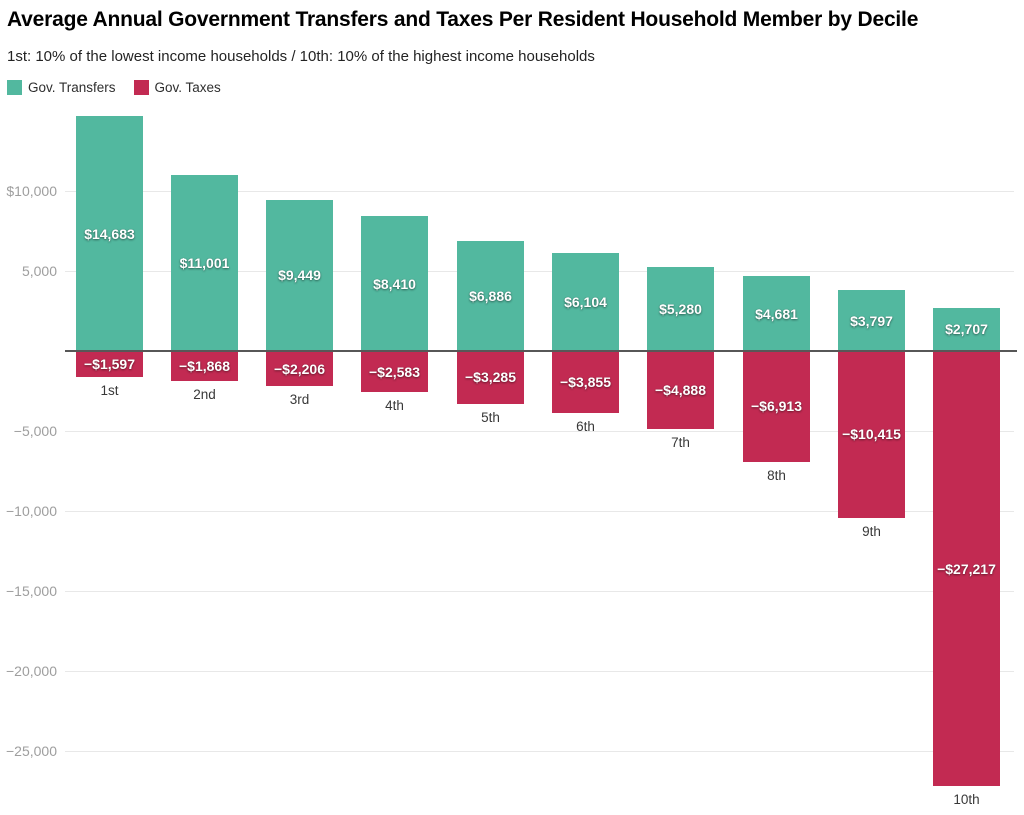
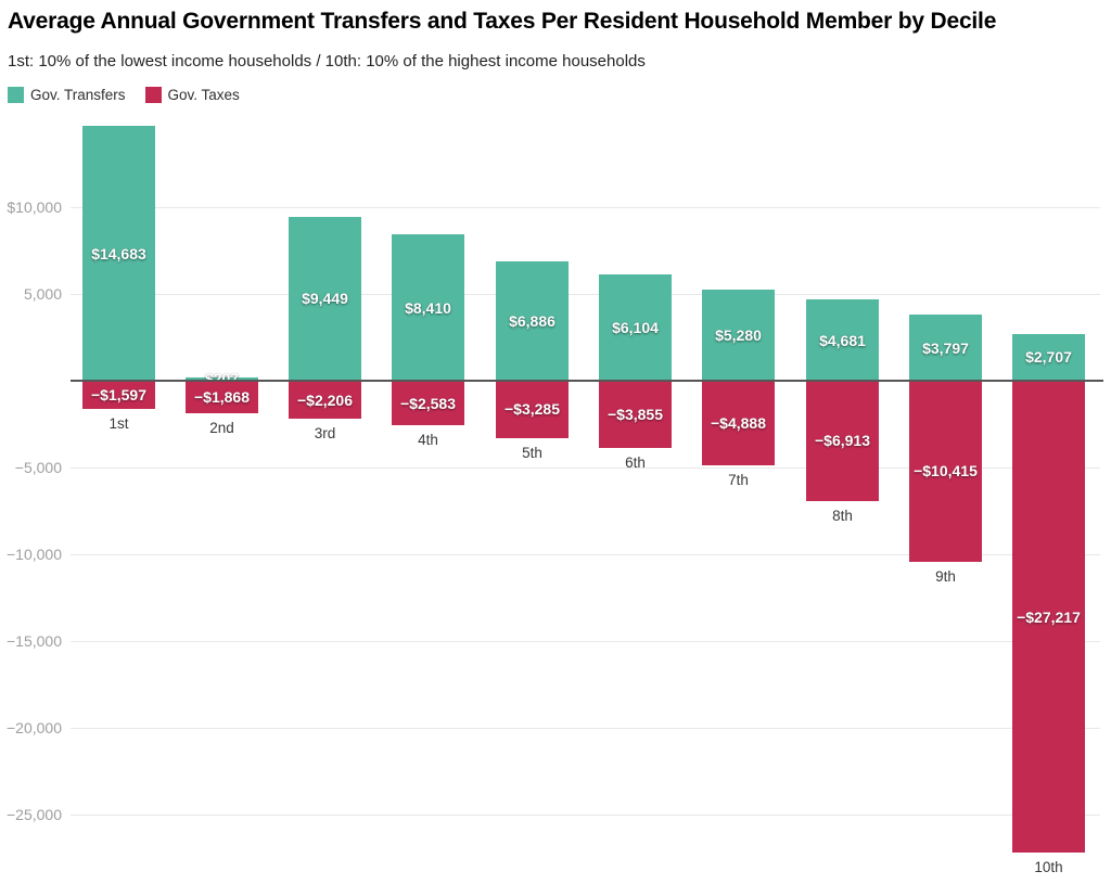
Gov. Transfers/2nd: $11,001 -> $207
